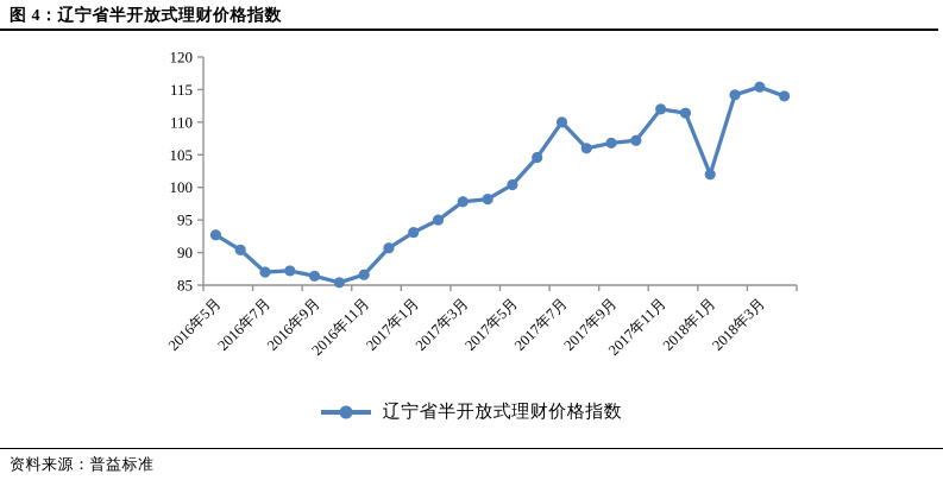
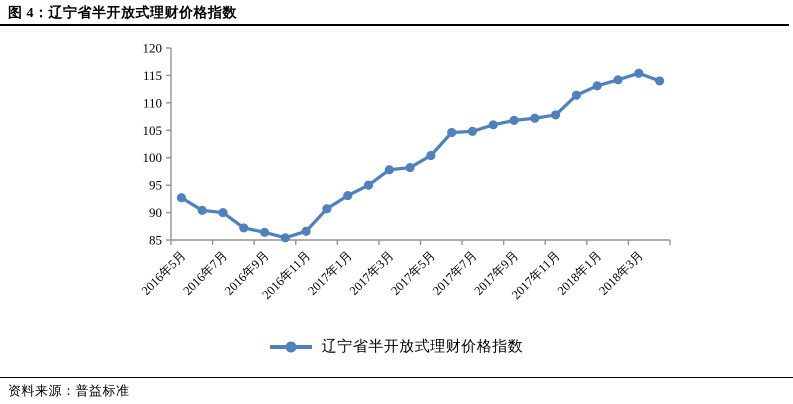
2016年7月: 87 -> 90
2017年7月: 110 -> 105
2017年11月: 112 -> 108
2018年1月: 102 -> 113
